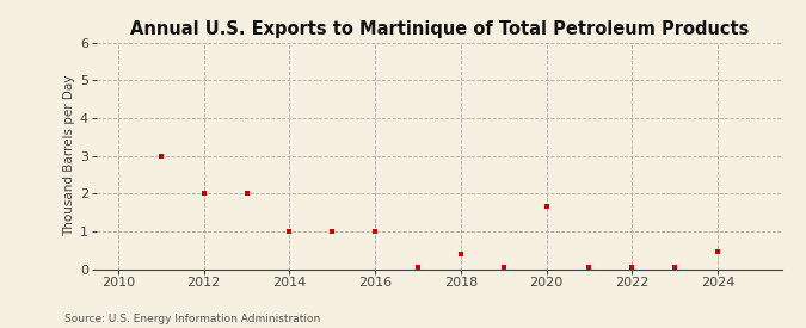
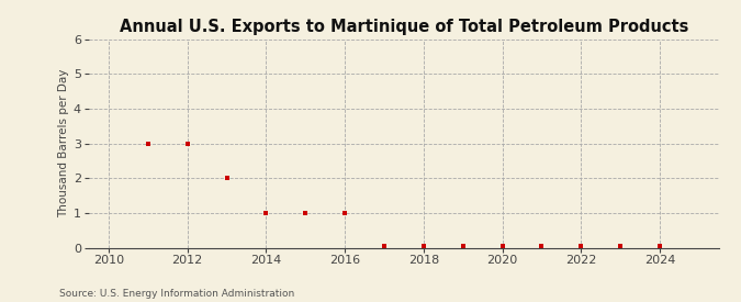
2012: 2.00 -> 3.00
2018: 0.40 -> 0.04
2020: 1.65 -> 0.04
2024: 0.45 -> 0.04
